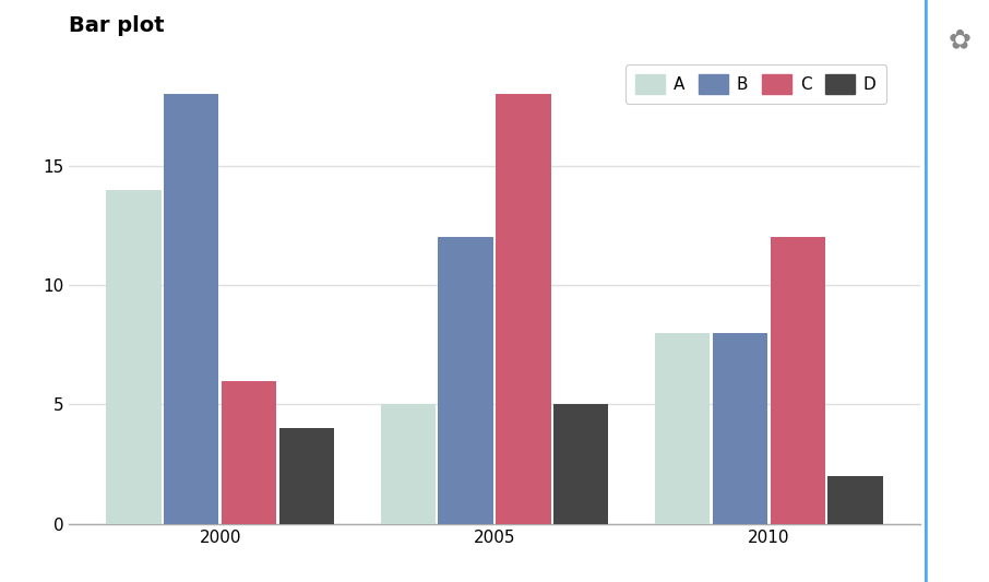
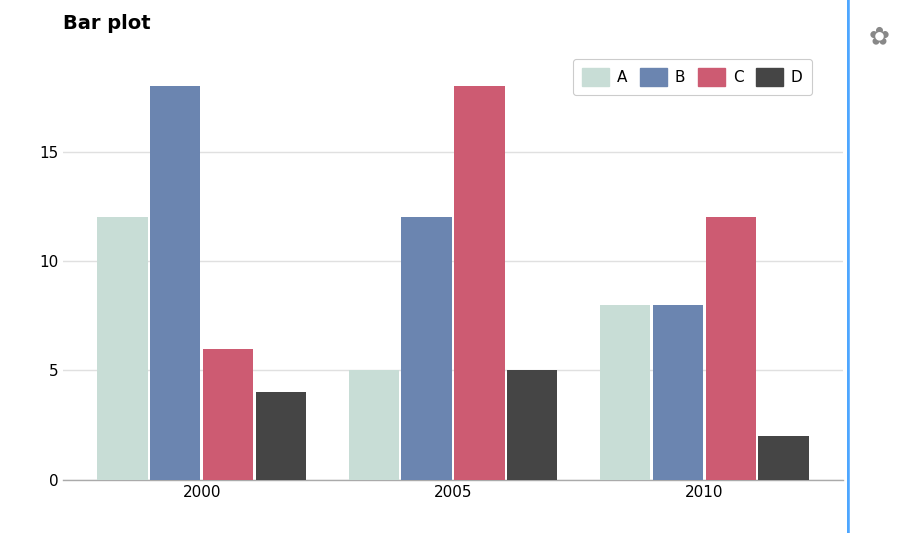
A/2000: 14 -> 12
